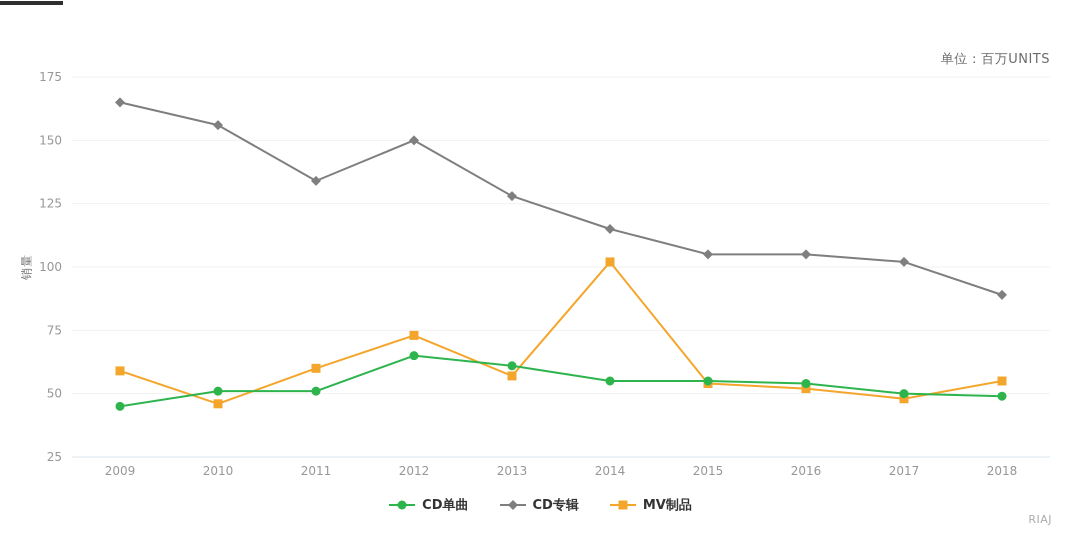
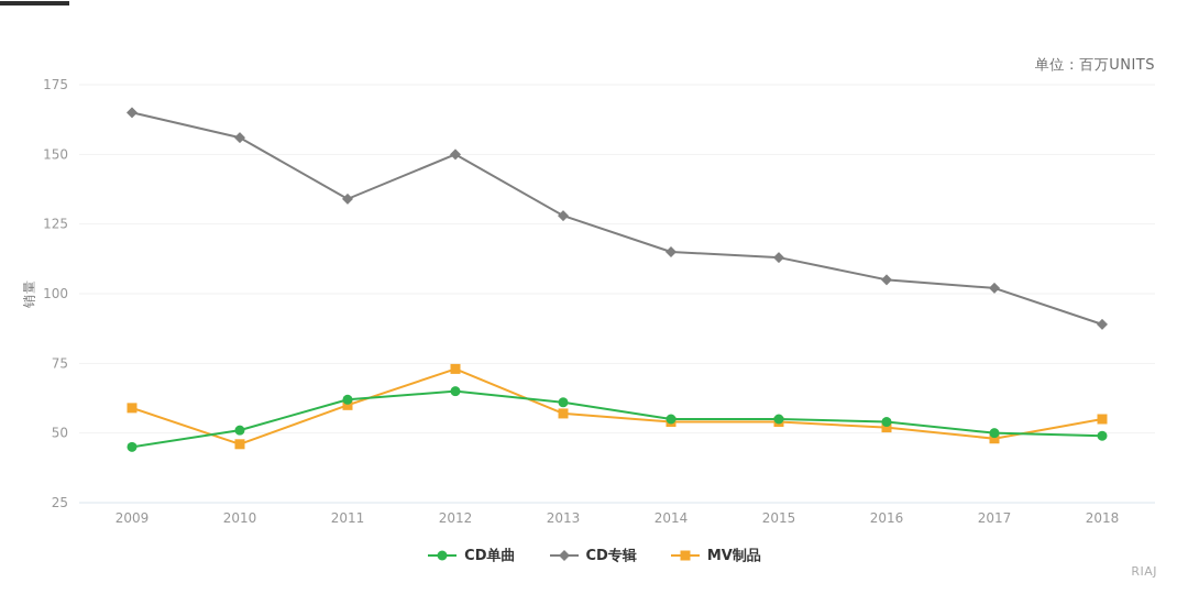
CD单曲/2011: 51 -> 62
MV制品/2014: 102 -> 54
CD专辑/2015: 105 -> 113
